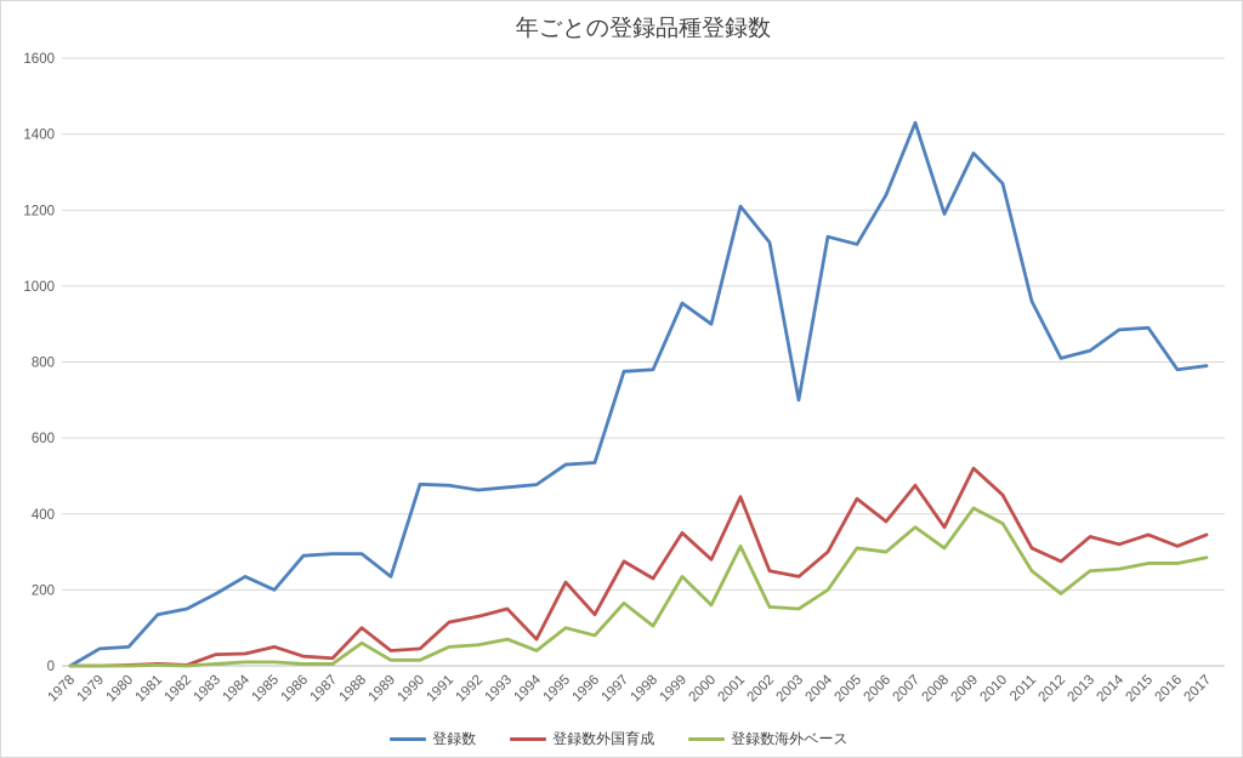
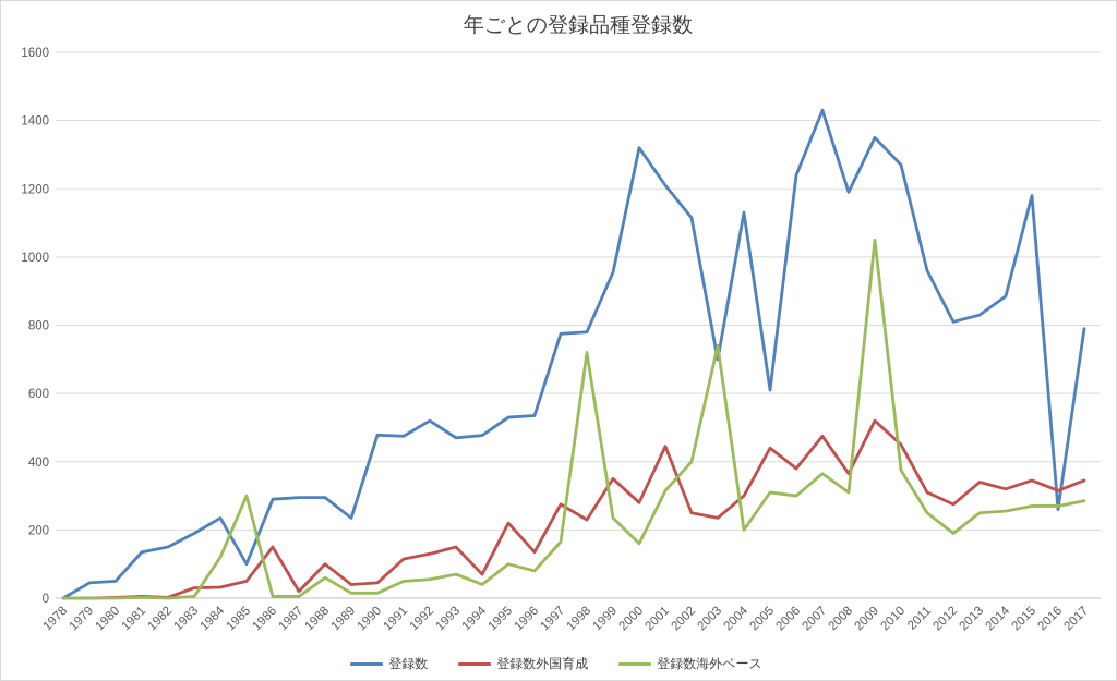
登録数海外ベース/1984: 10 -> 120
登録数/1985: 200 -> 100
登録数海外ベース/1985: 10 -> 300
登録数外国育成/1986: 20 -> 150
登録数/1992: 460 -> 520
登録数海外ベース/1998: 100 -> 720
登録数/2000: 900 -> 1320
登録数海外ベース/2002: 160 -> 400
登録数海外ベース/2003: 150 -> 740
登録数/2005: 1110 -> 610
登録数海外ベース/2009: 420 -> 1050
登録数/2015: 890 -> 1180
登録数/2016: 780 -> 260
